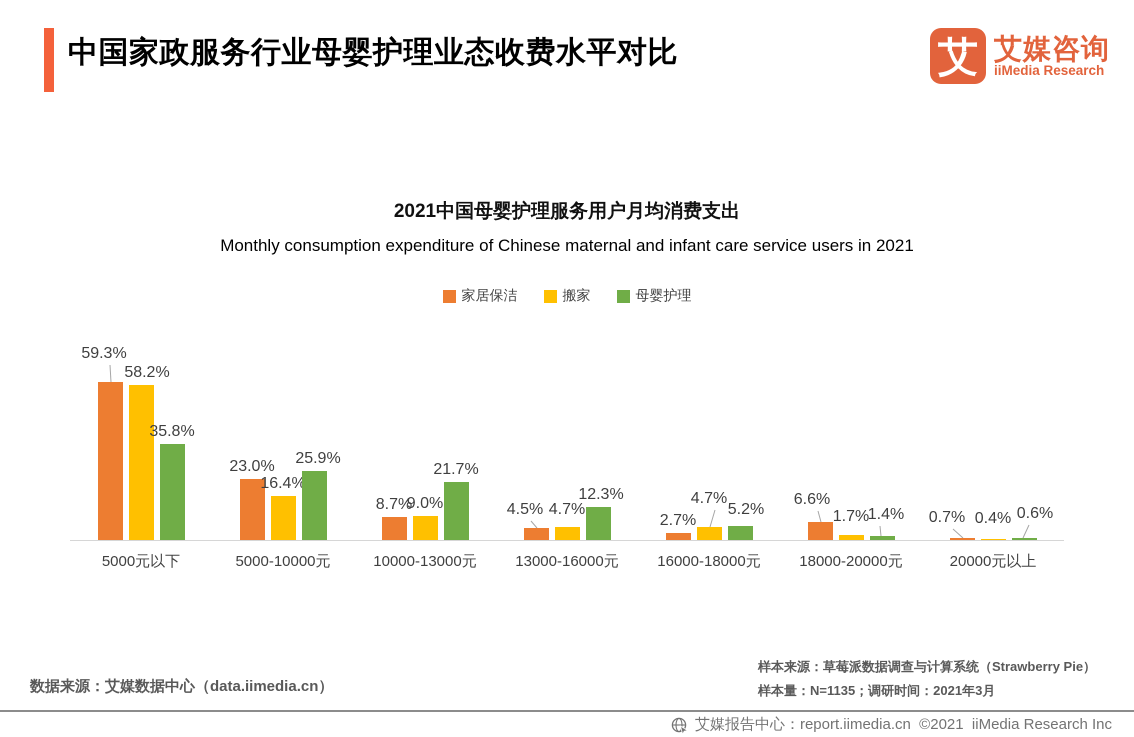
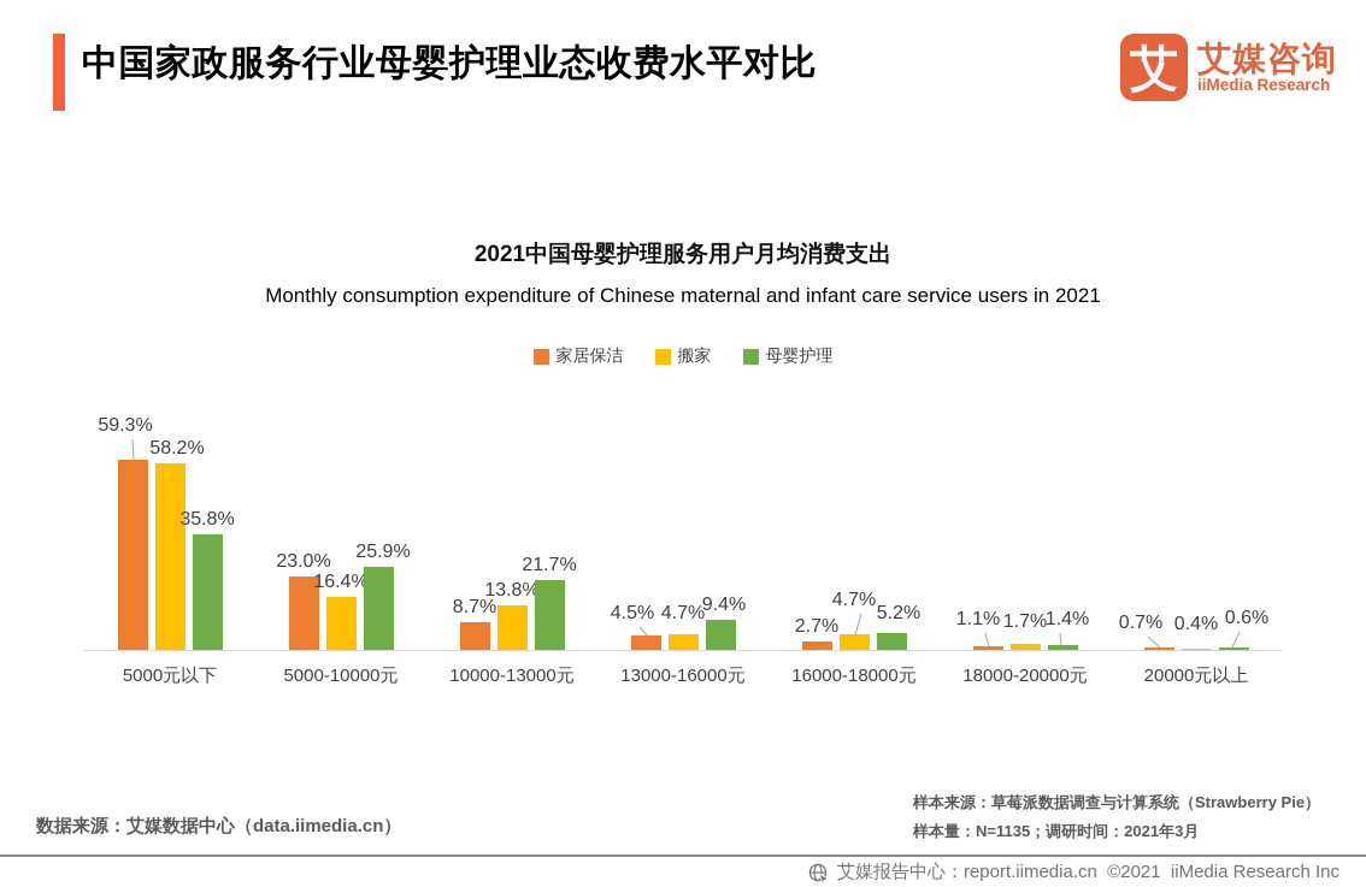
搬家/10000-13000元: 9.0% -> 13.8%
母婴护理/13000-16000元: 12.3% -> 9.4%
家居保洁/18000-20000元: 6.6% -> 1.1%
